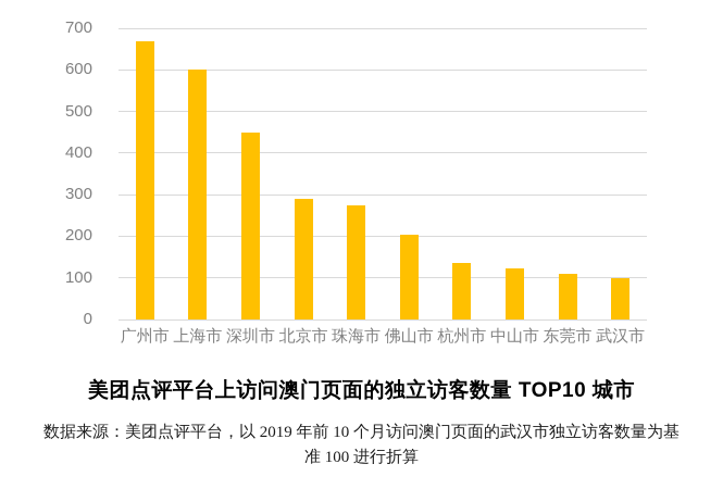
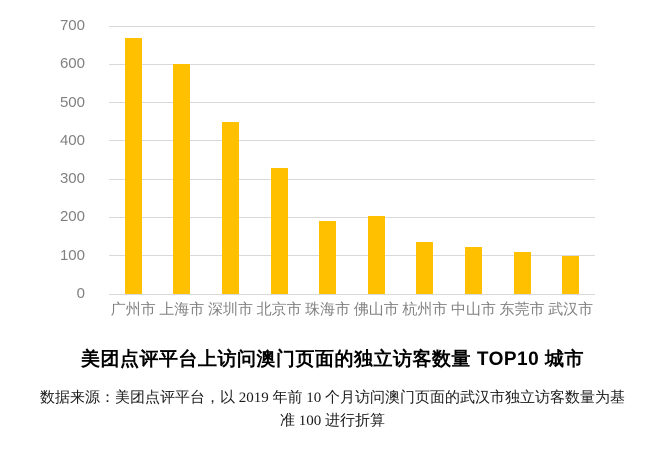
北京市: 290 -> 330
珠海市: 270 -> 190
